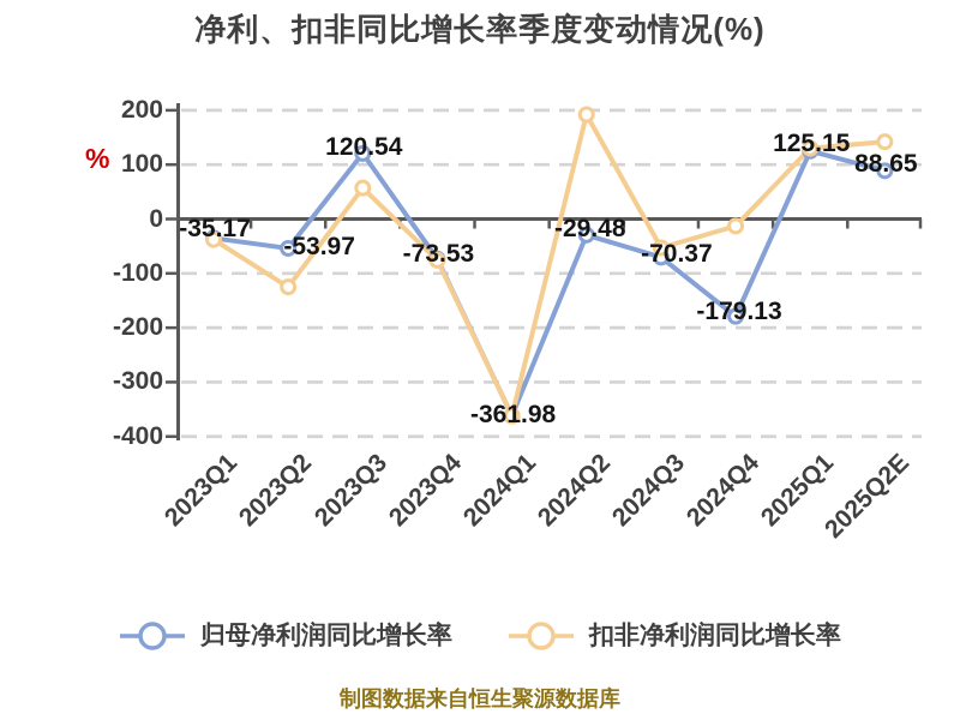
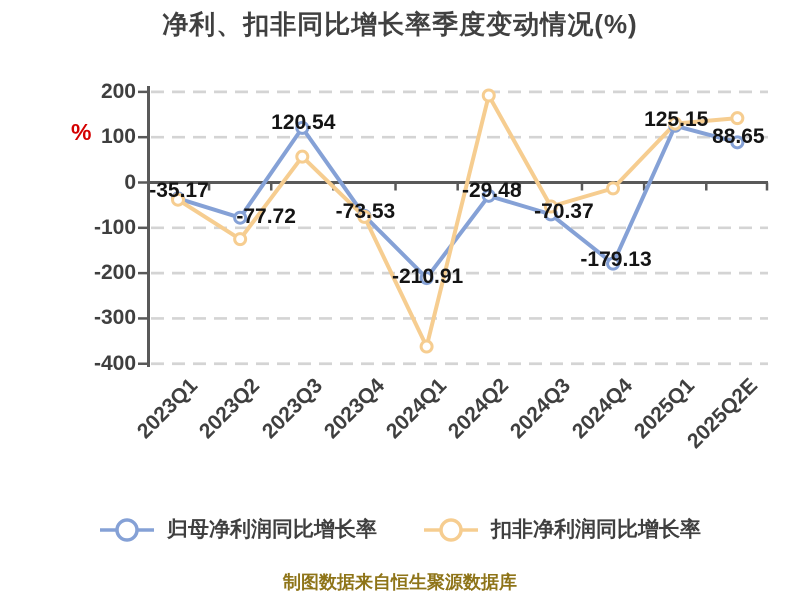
归母净利润同比增长率/2023Q2: -53.97 -> -77.72
归母净利润同比增长率/2024Q1: -361.98 -> -210.91
